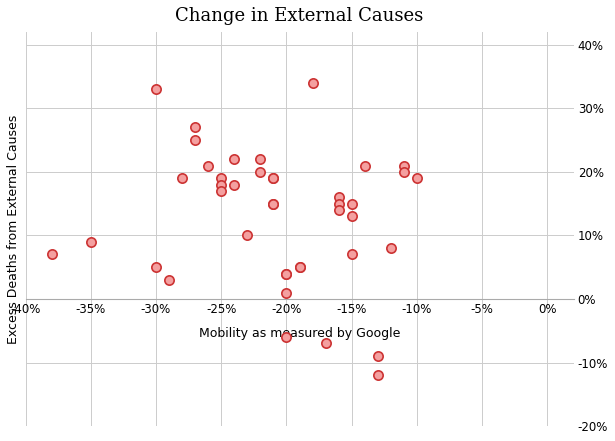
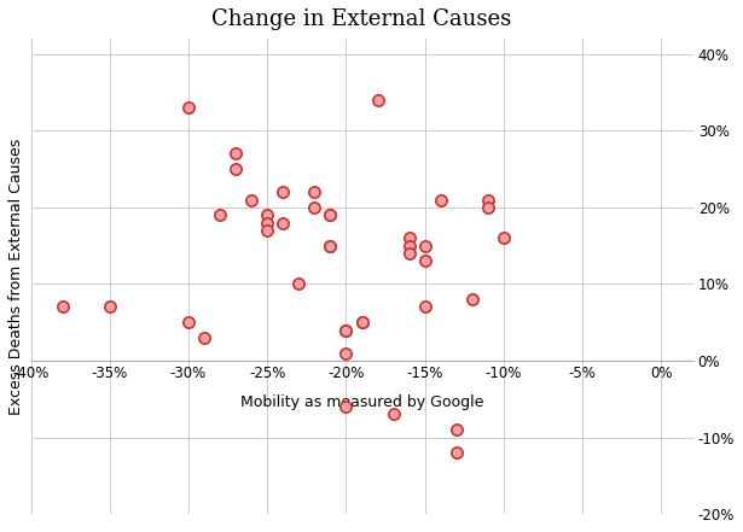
-35%: 9% -> 7%
-10%: 19% -> 16%
